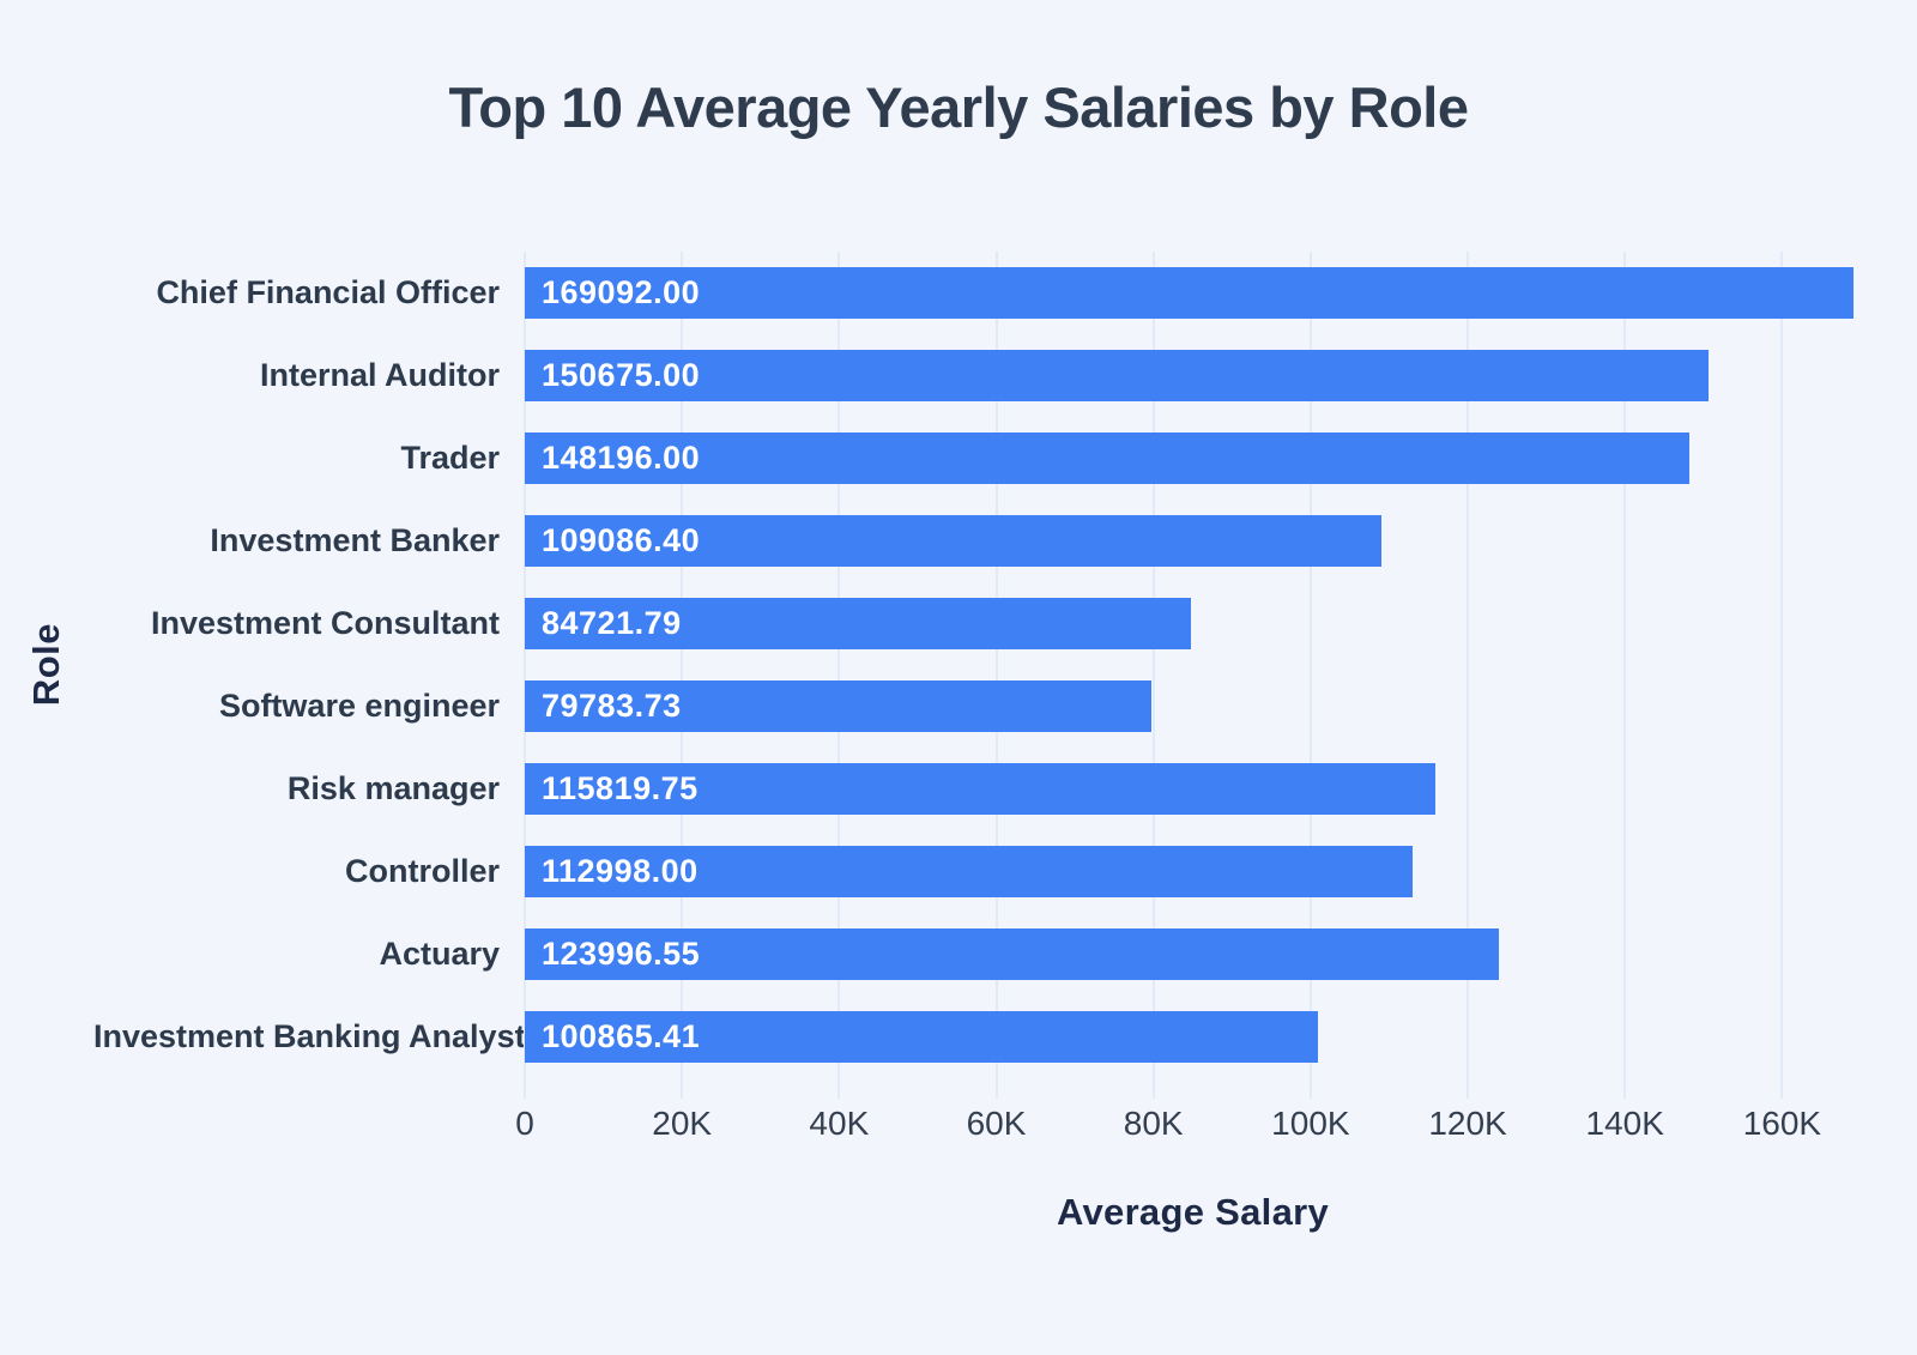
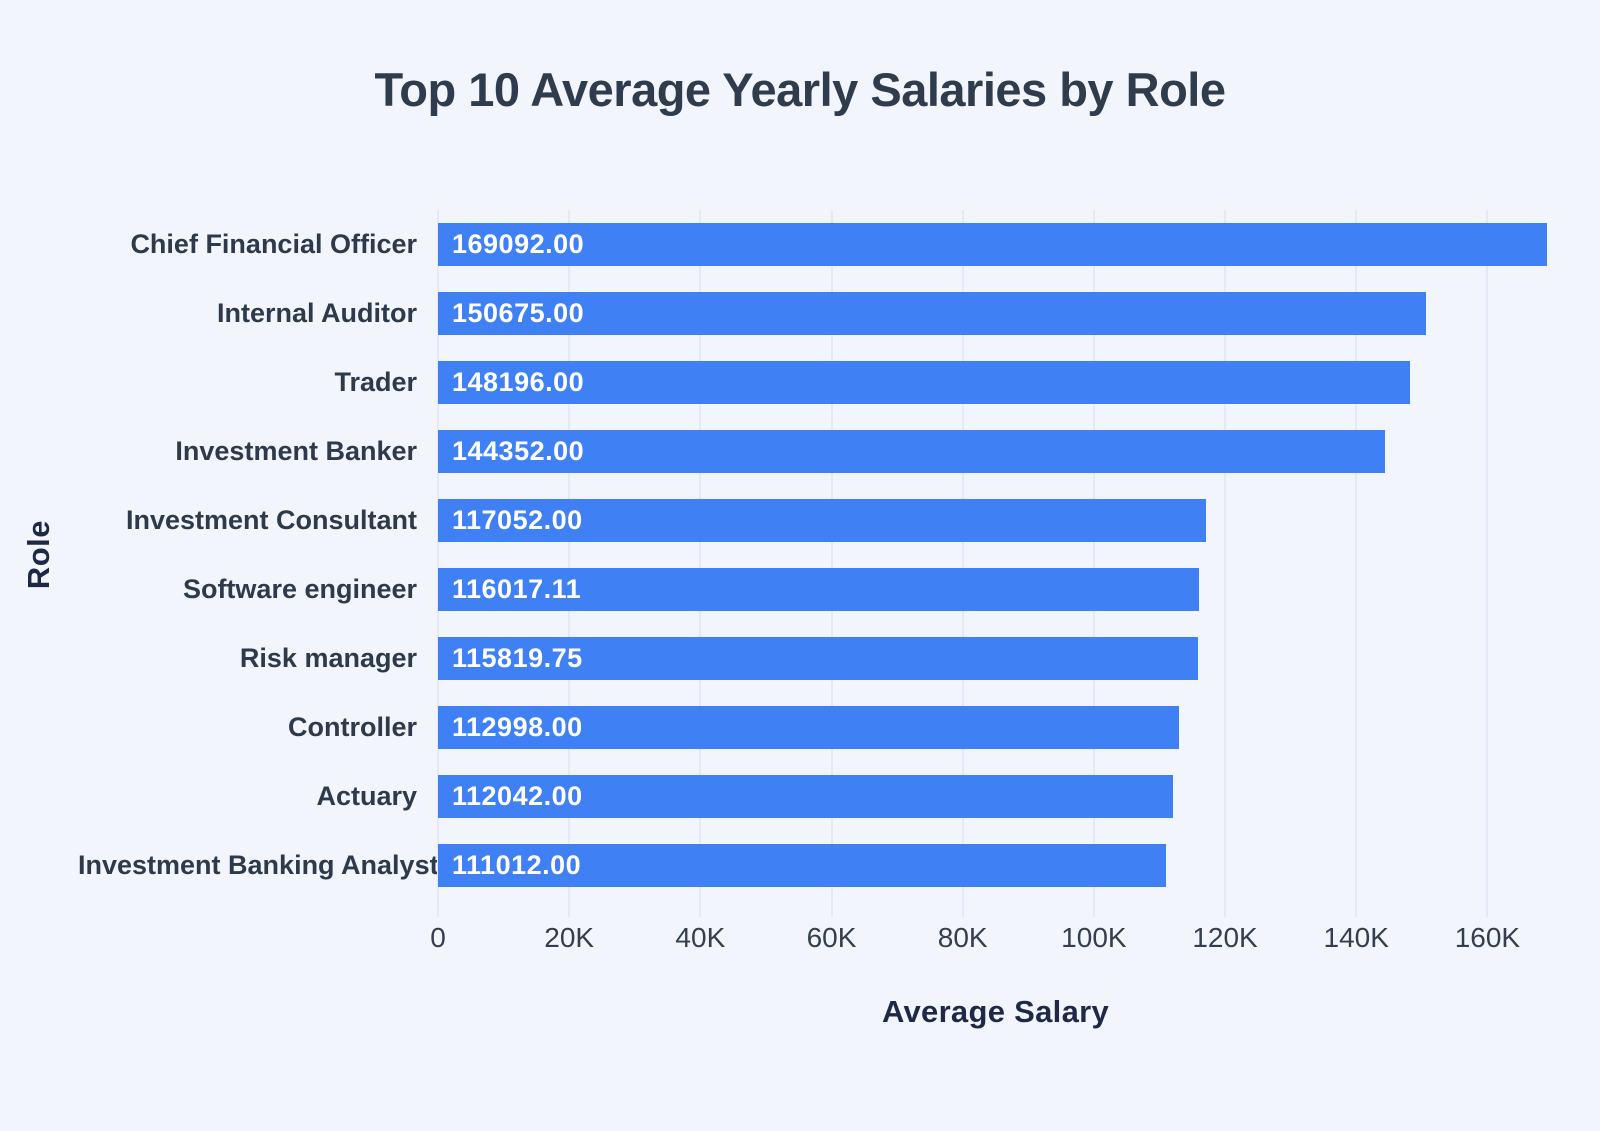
Investment Banker: 109086.40 -> 144352.00
Investment Consultant: 84721.79 -> 117052.00
Software engineer: 79783.73 -> 116017.11
Actuary: 123996.55 -> 112042.00
Investment Banking Analyst: 100865.41 -> 111012.00
